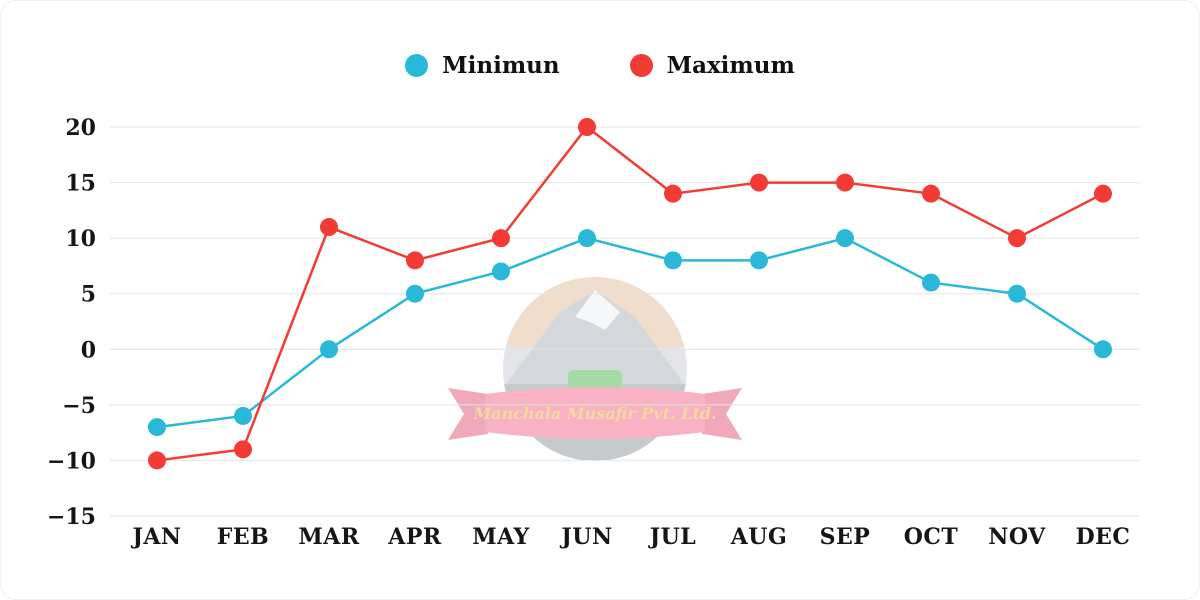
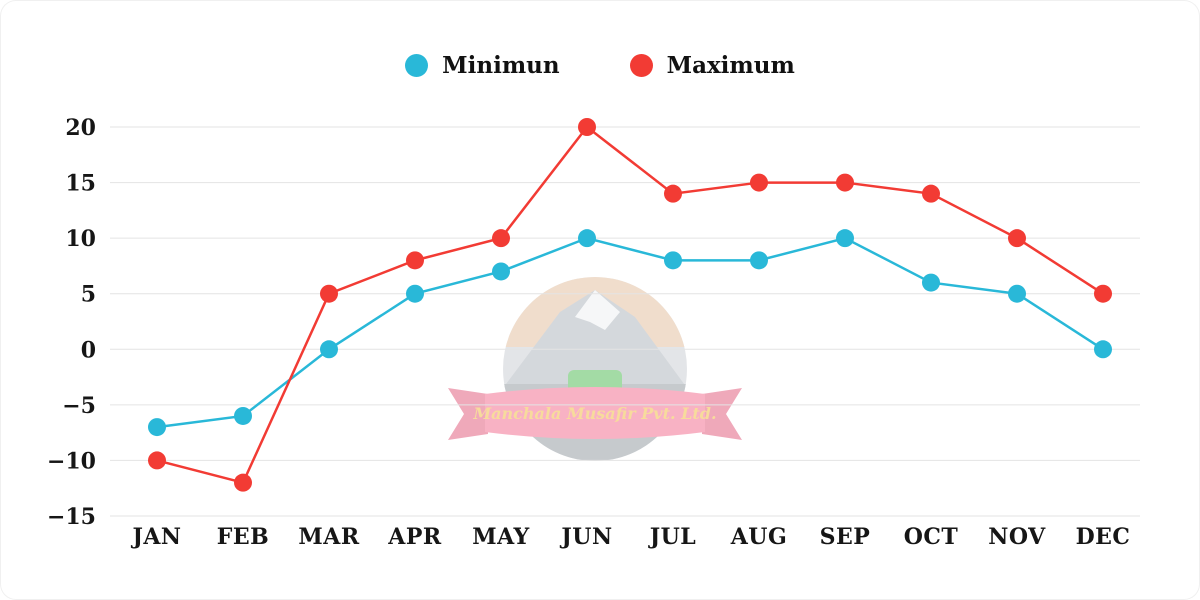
Maximum/FEB: -9 -> -12
Maximum/MAR: 11 -> 5
Maximum/DEC: 14 -> 5
